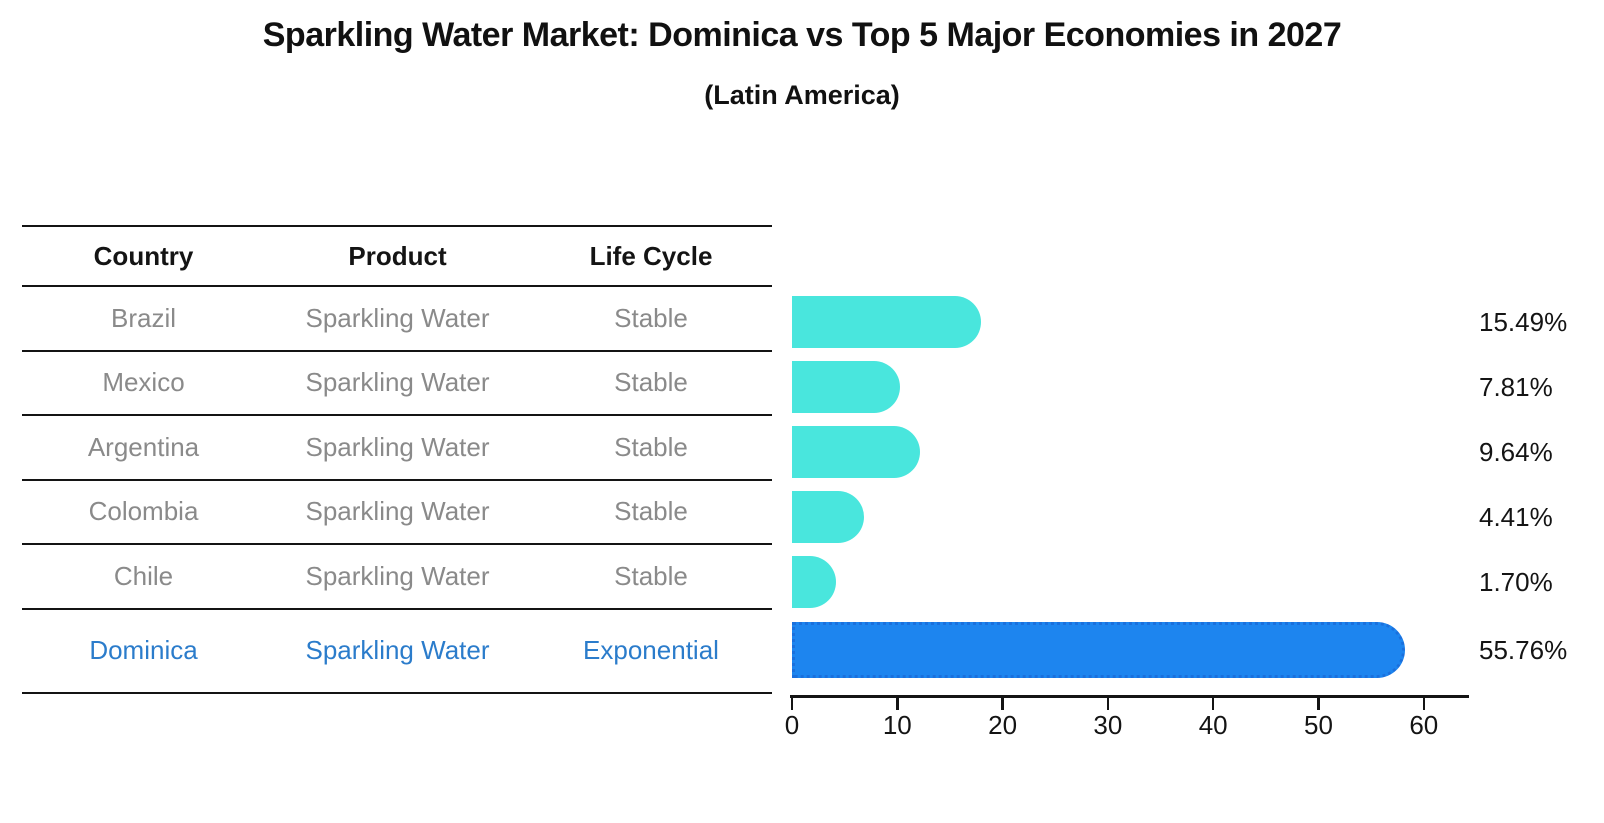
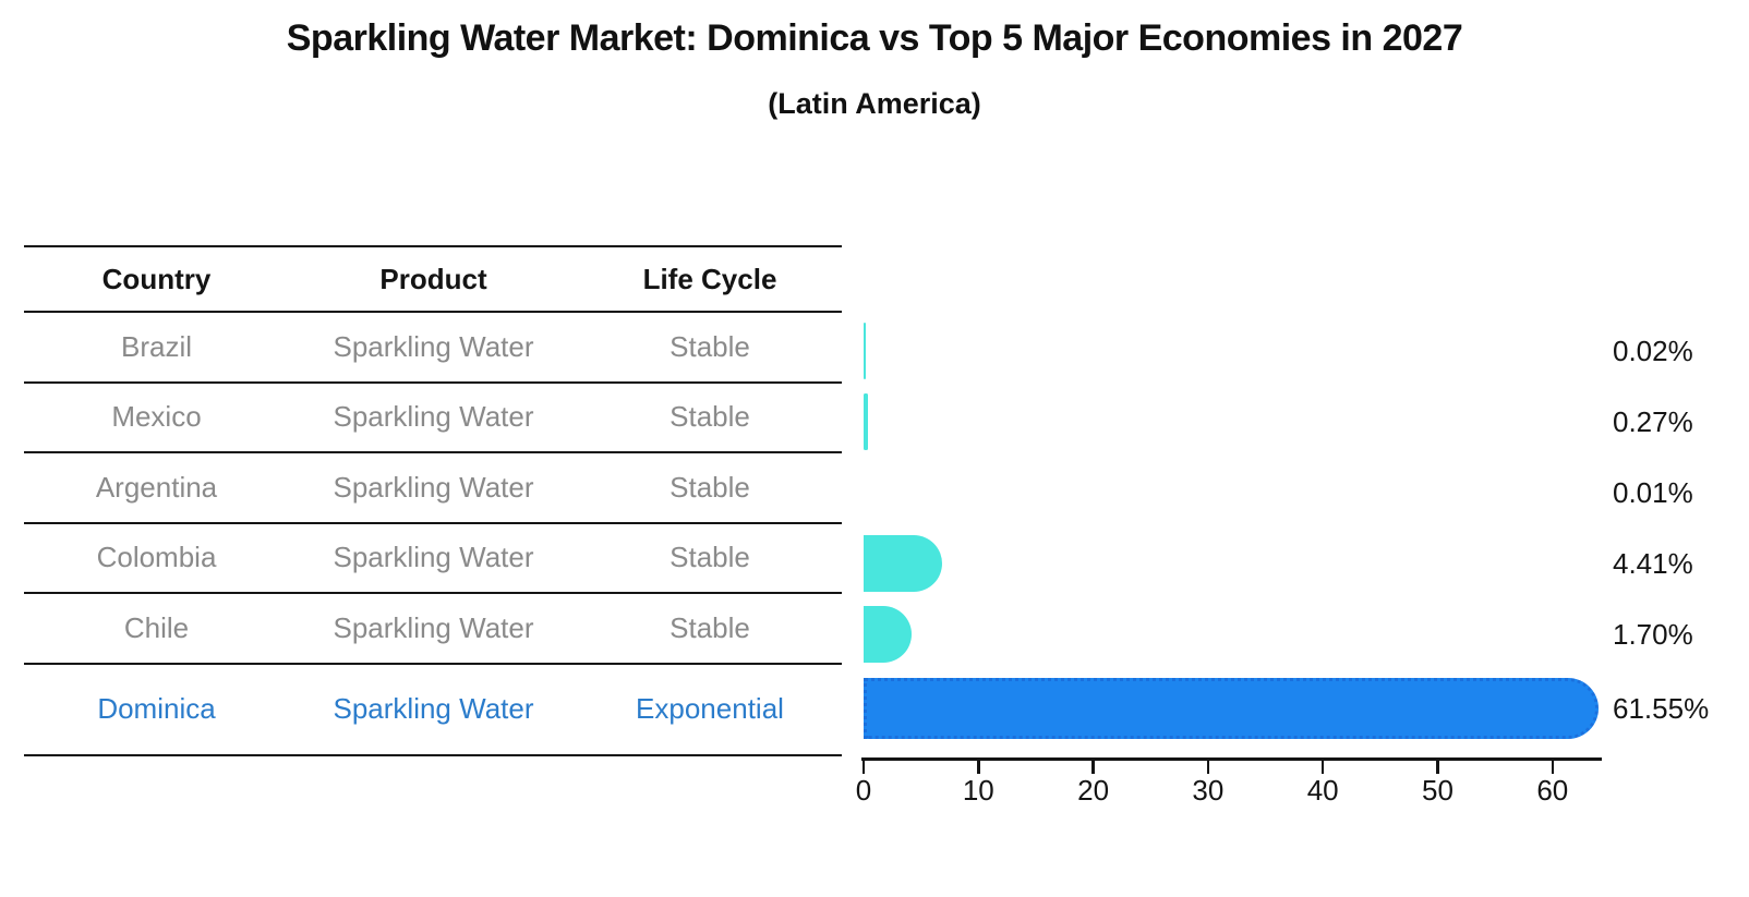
Brazil: 15.49% -> 0.02%
Mexico: 7.81% -> 0.27%
Argentina: 9.64% -> 0.01%
Dominica: 55.76% -> 61.55%
